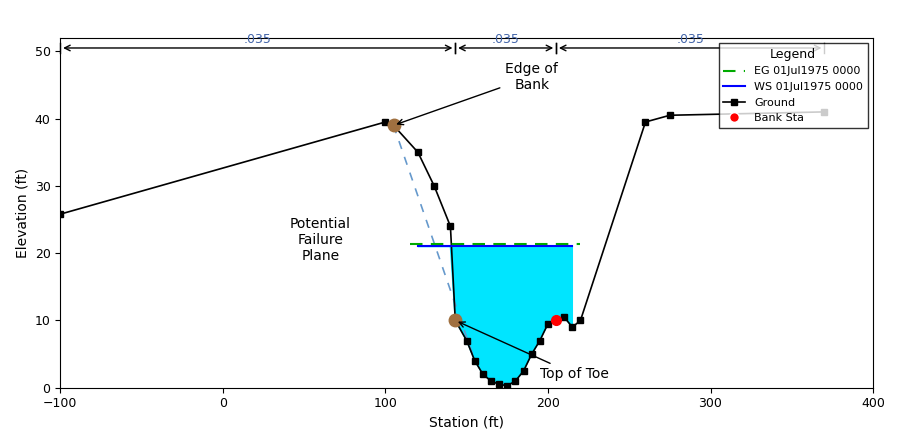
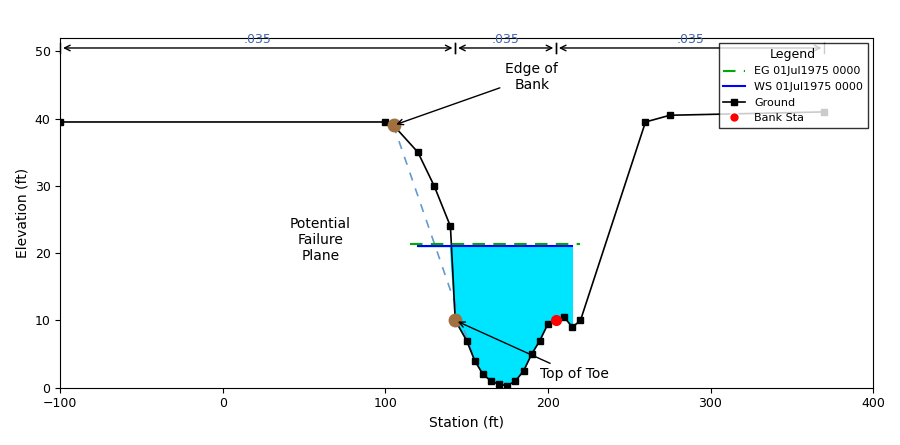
−100: 25.8 -> 39.5
